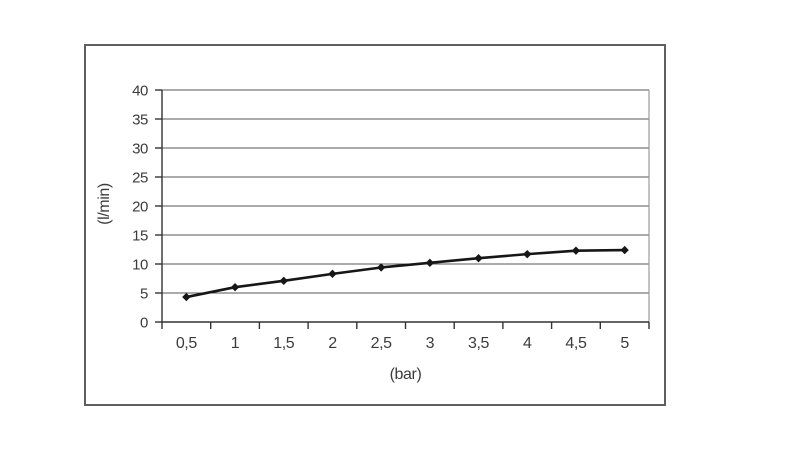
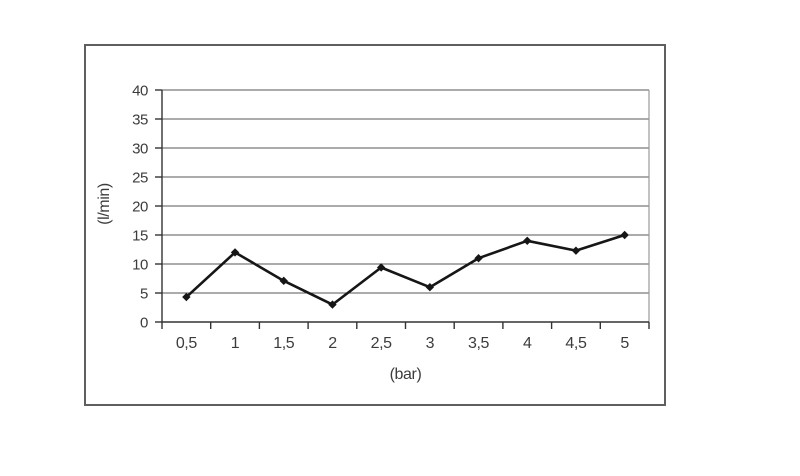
1: 6 -> 12
2: 8 -> 3
3: 10 -> 6
4: 12 -> 14
5: 12 -> 15
